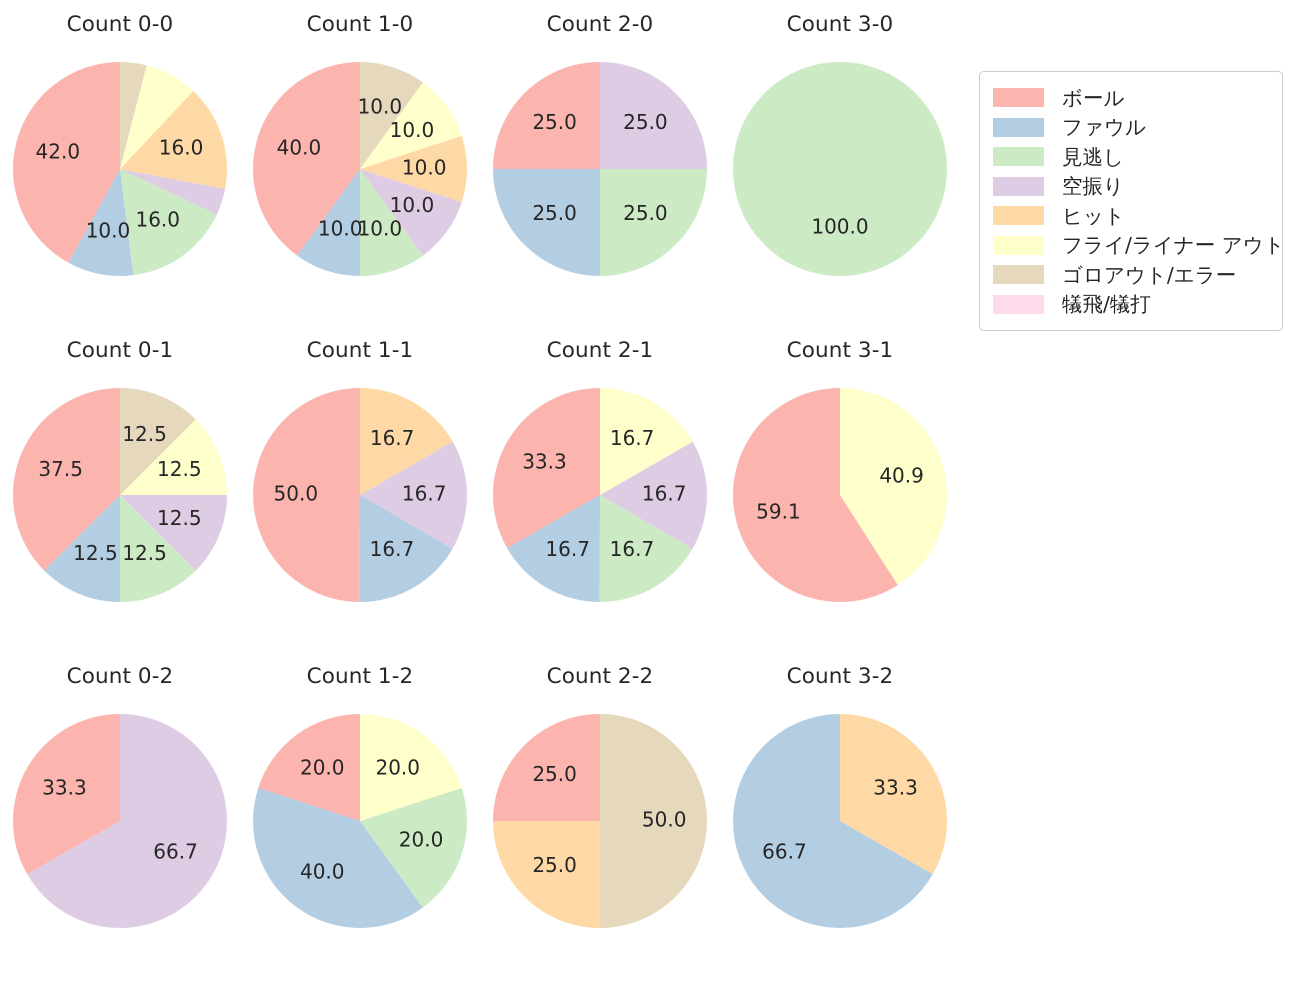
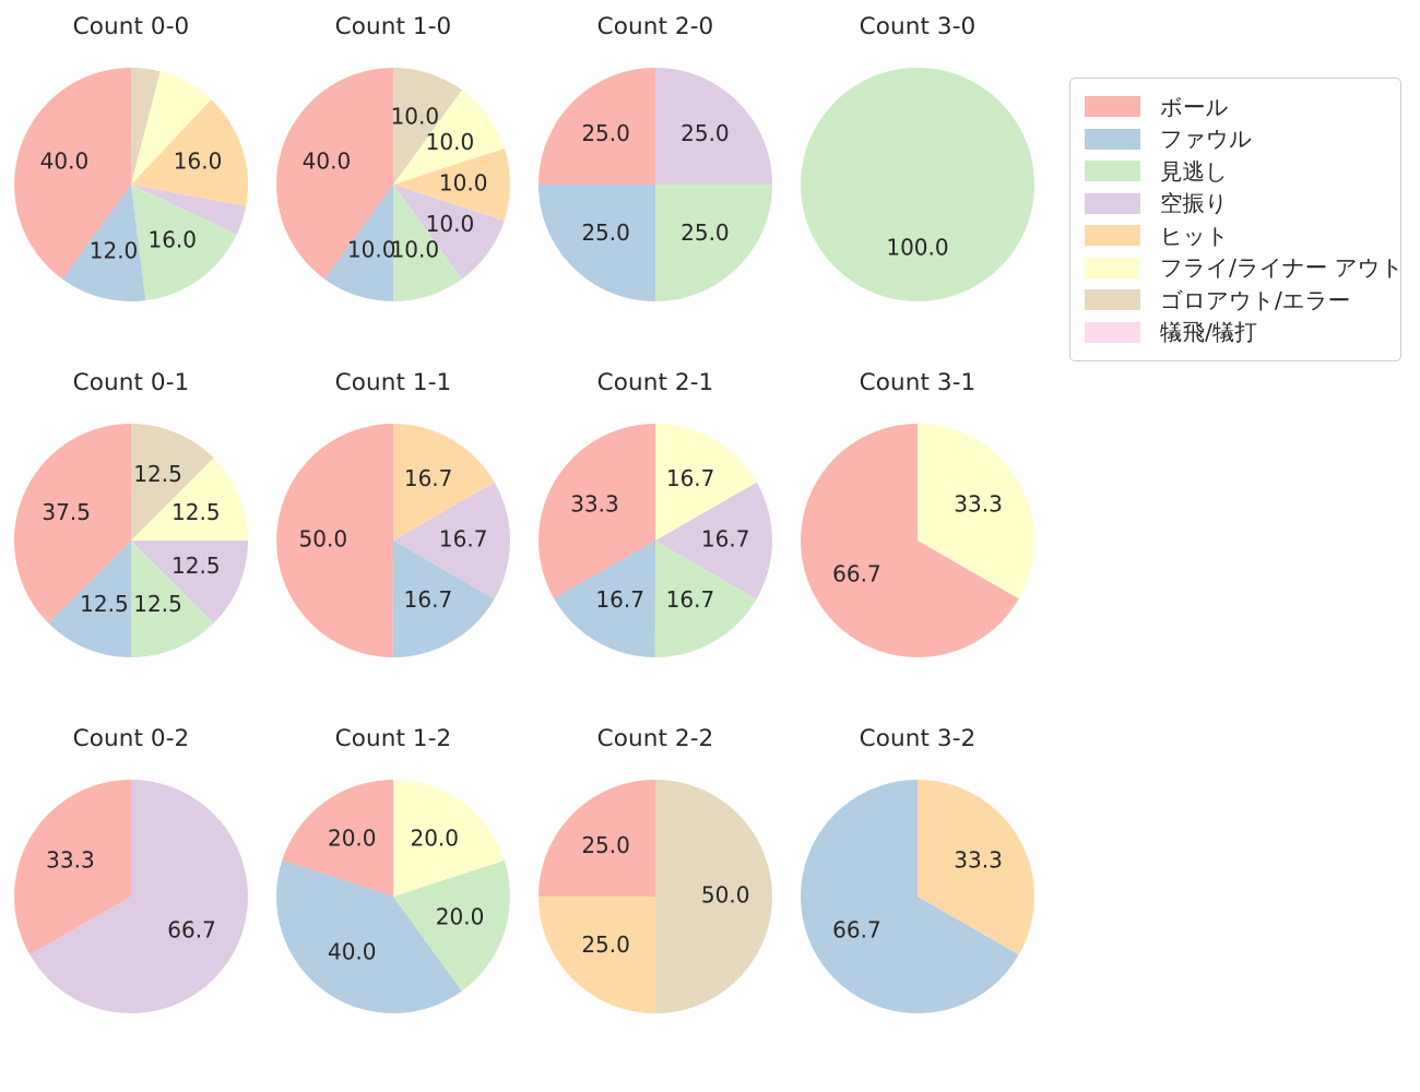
Count 0-0/ボール: 42.0 -> 40.0
Count 0-0/ファウル: 10.0 -> 12.0
Count 3-1/ボール: 59.1 -> 66.7
Count 3-1/フライ/ライナー アウト: 40.9 -> 33.3
